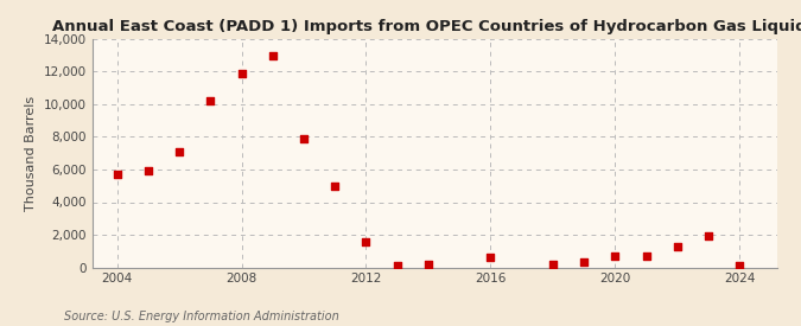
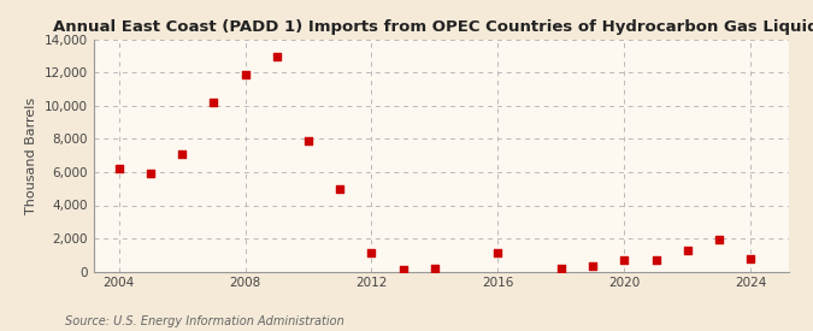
2004: 5,700 -> 6,200
2012: 1,600 -> 1,100
2016: 600 -> 1,100
2024: 100 -> 800
